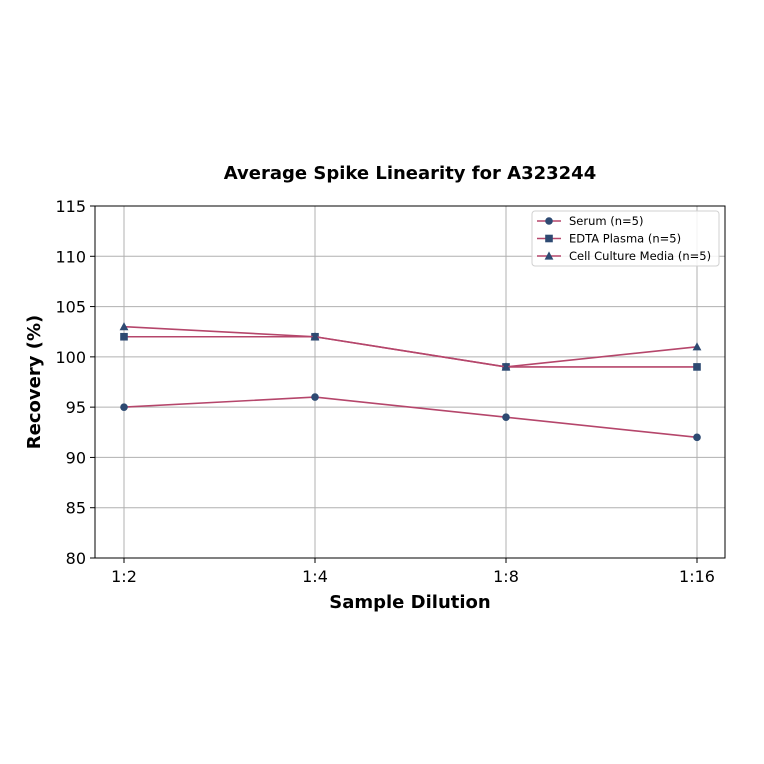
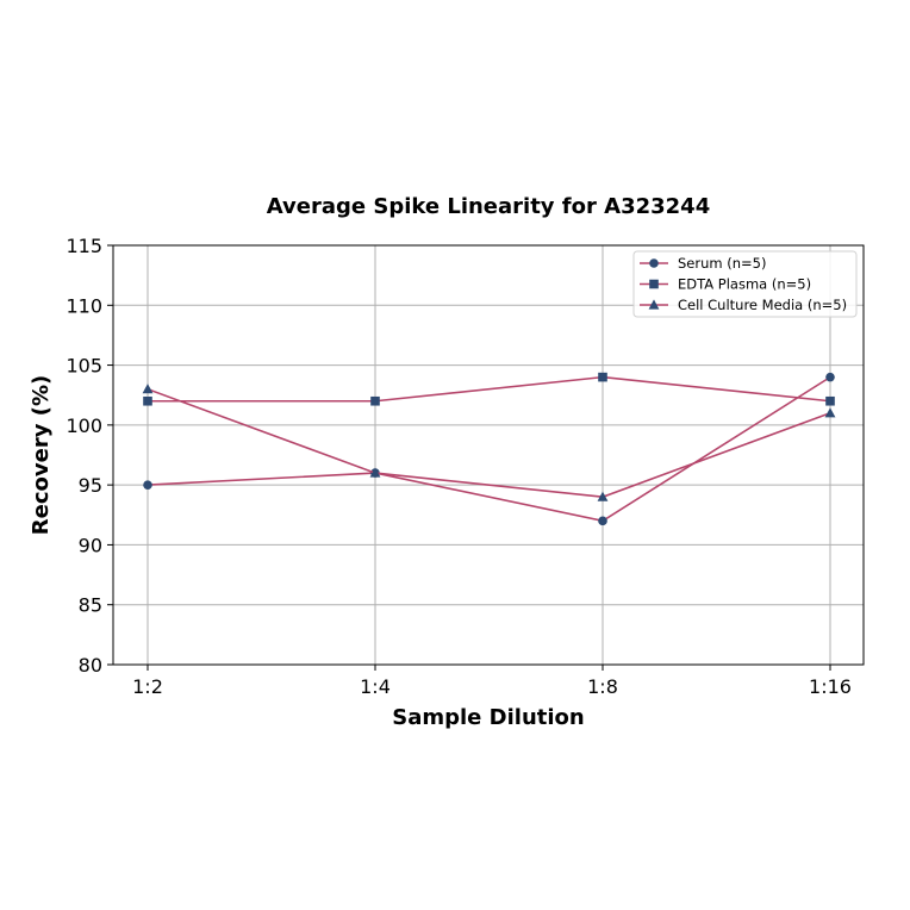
Cell Culture Media (n=5)/1:4: 102 -> 96
Serum (n=5)/1:8: 94 -> 92
EDTA Plasma (n=5)/1:8: 99 -> 104
Cell Culture Media (n=5)/1:8: 99 -> 94
Serum (n=5)/1:16: 92 -> 104
EDTA Plasma (n=5)/1:16: 99 -> 102
